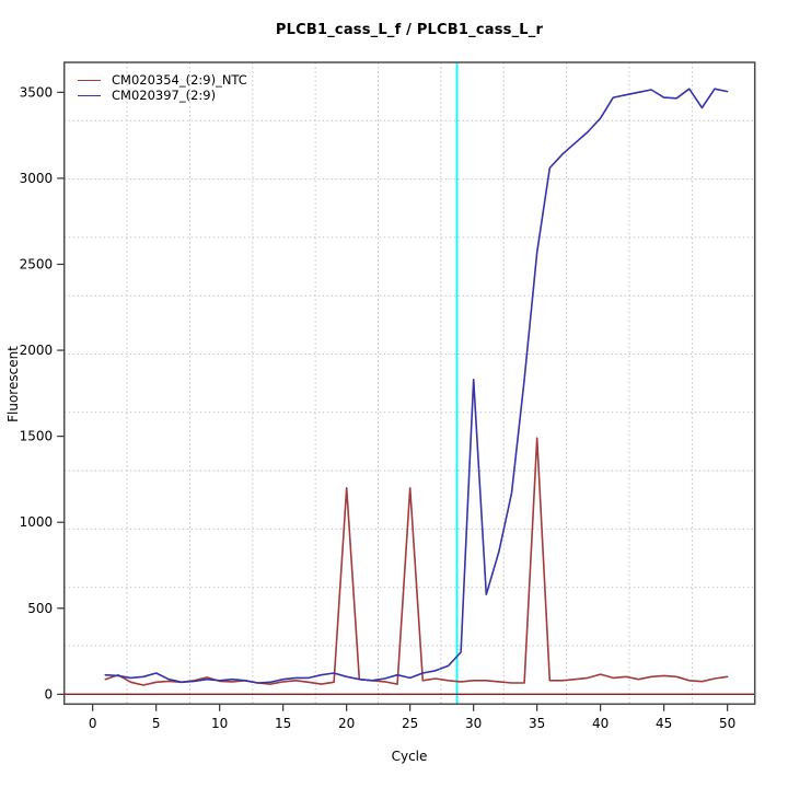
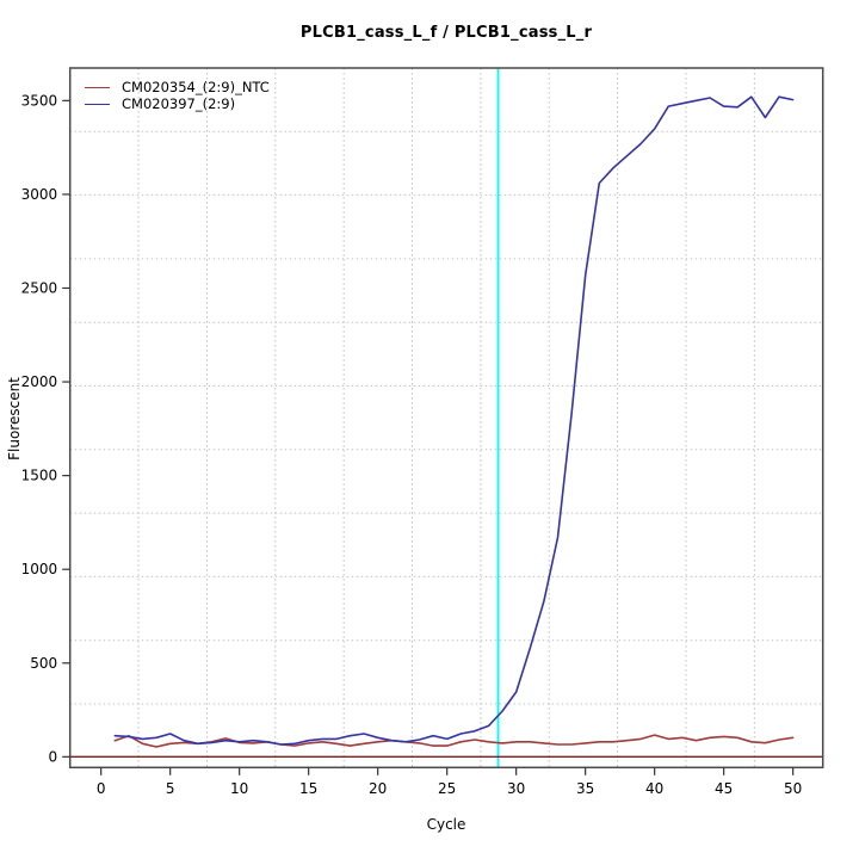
CM020354_(2:9)_NTC/20: 1200 -> 80
CM020354_(2:9)_NTC/25: 1200 -> 60
CM020397_(2:9)/30: 1830 -> 350
CM020354_(2:9)_NTC/35: 1490 -> 70
